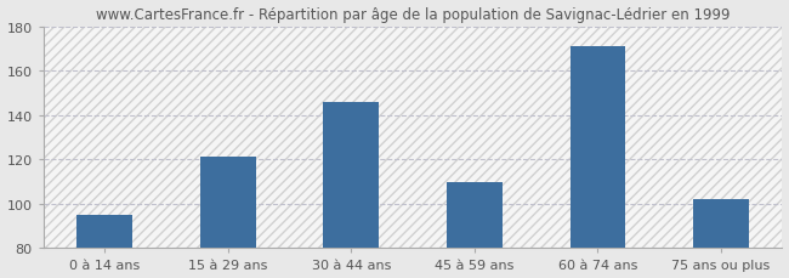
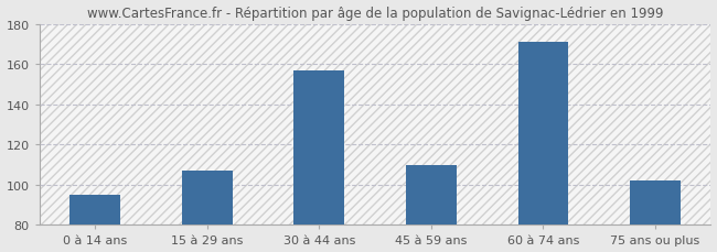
15 à 29 ans: 121 -> 107
30 à 44 ans: 146 -> 157
